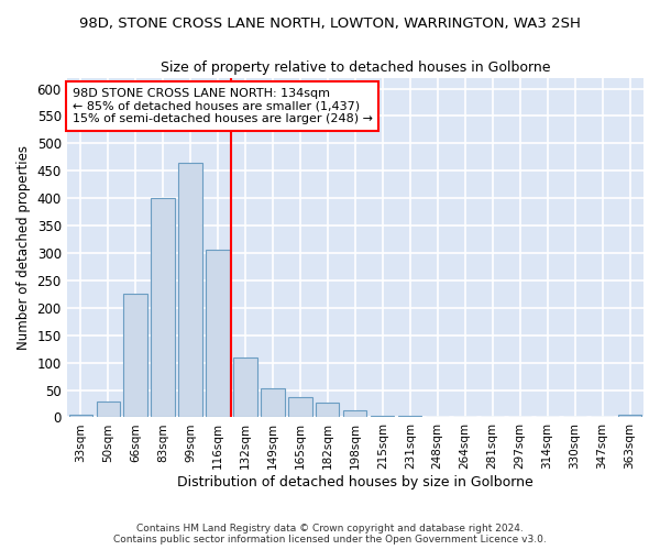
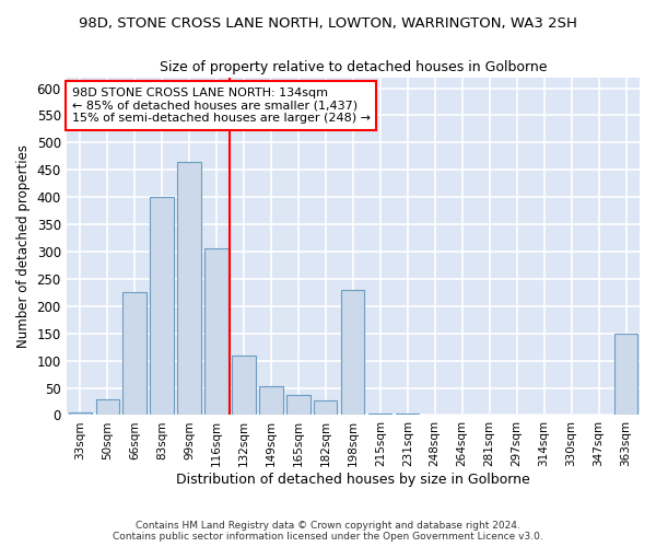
198sqm: 13 -> 230
363sqm: 5 -> 150
